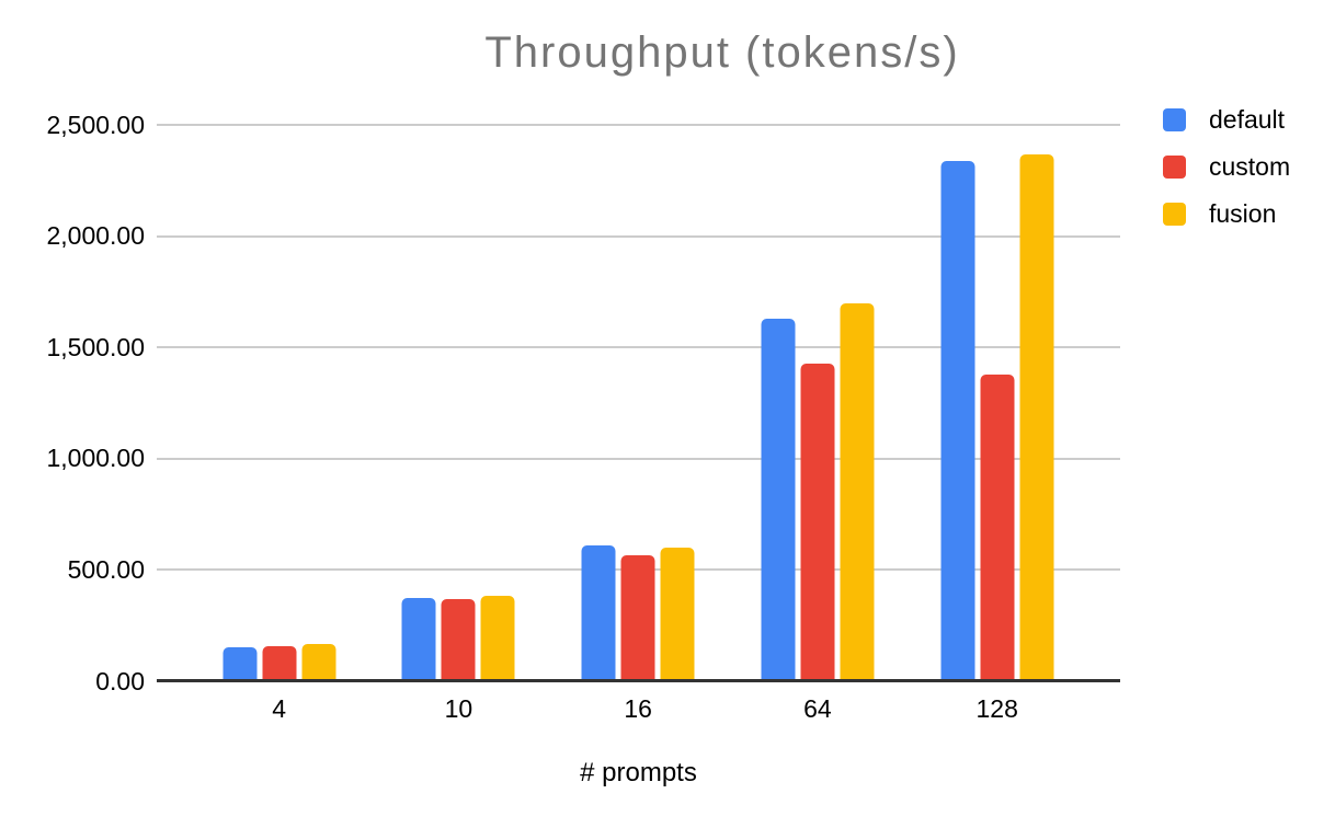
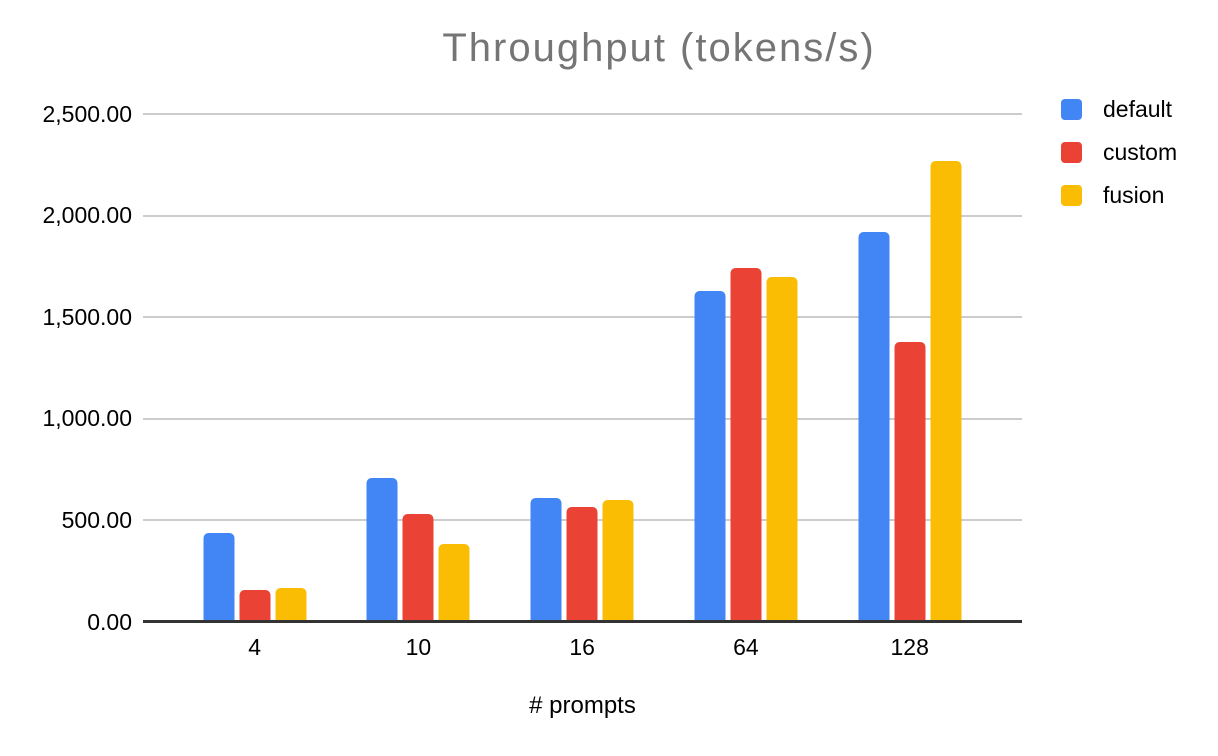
default/4: 160 -> 440
default/10: 370 -> 710
custom/10: 370 -> 530
custom/64: 1420 -> 1740
default/128: 2340 -> 1920
fusion/128: 2370 -> 2270
